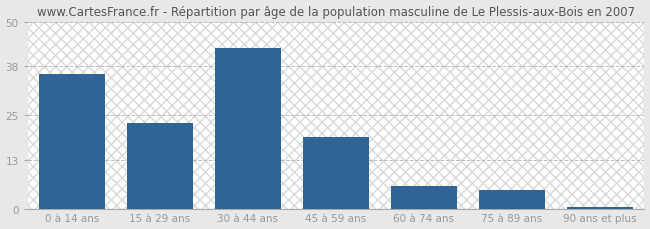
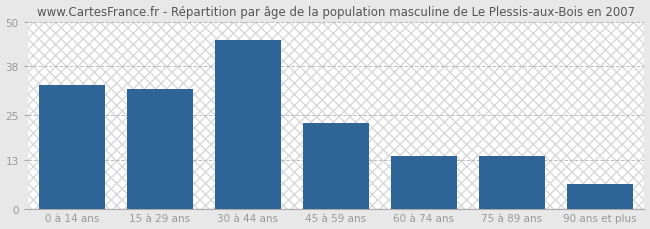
0 à 14 ans: 36.0 -> 33.0
15 à 29 ans: 23.0 -> 32.0
30 à 44 ans: 43.0 -> 45.0
45 à 59 ans: 19.0 -> 23.0
60 à 74 ans: 6.0 -> 14.0
75 à 89 ans: 5.0 -> 14.0
90 ans et plus: 0.5 -> 6.5
